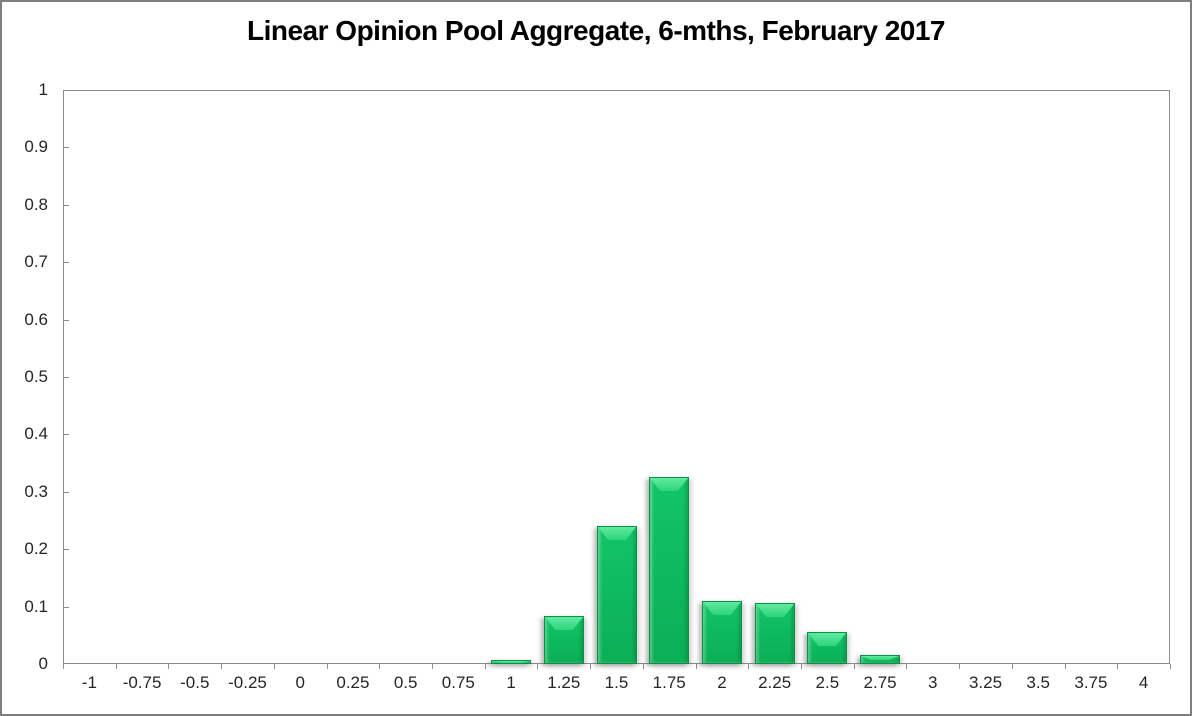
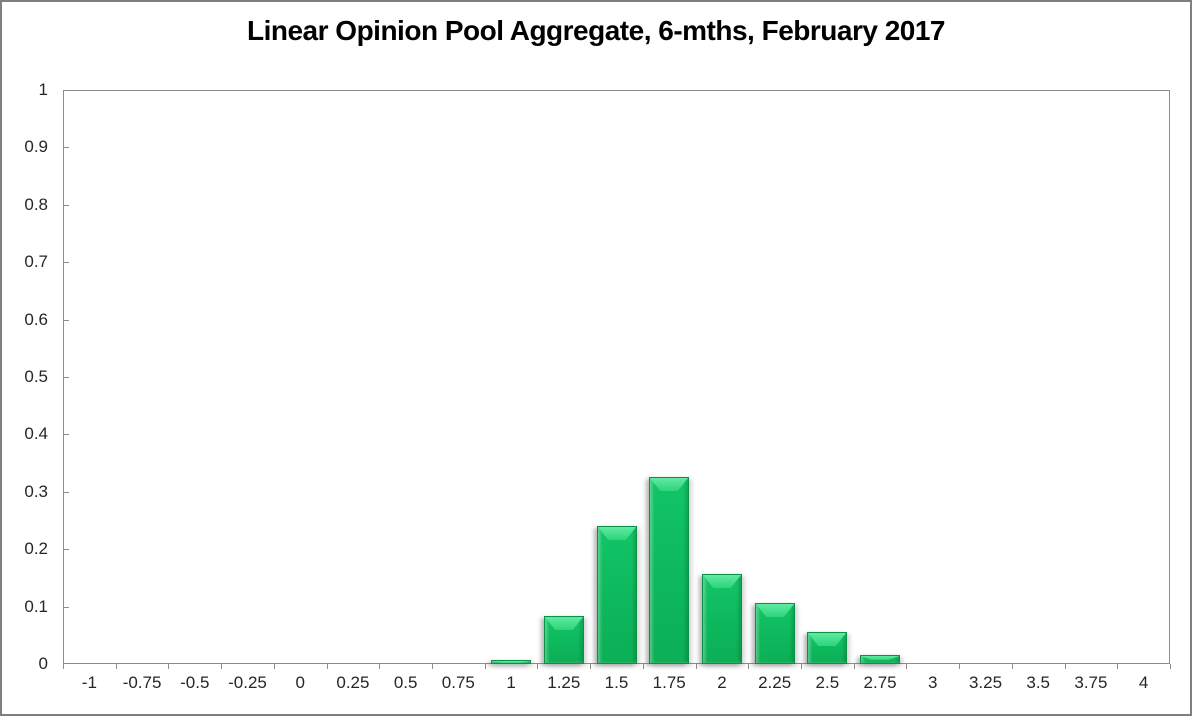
2: 0.11 -> 0.16
